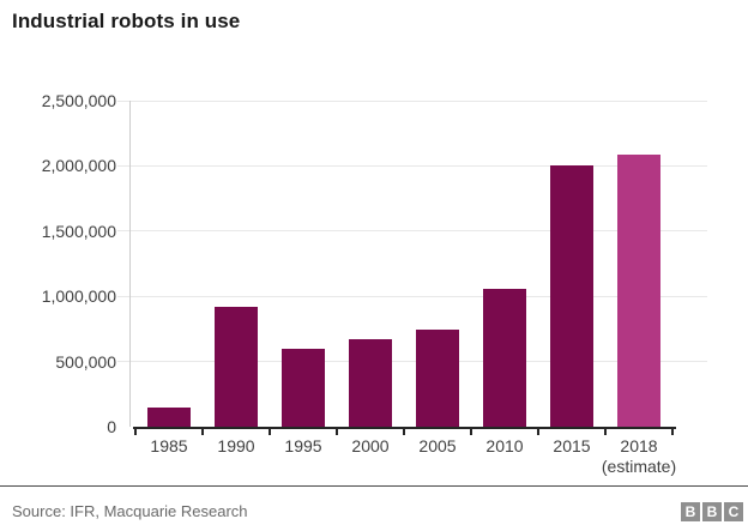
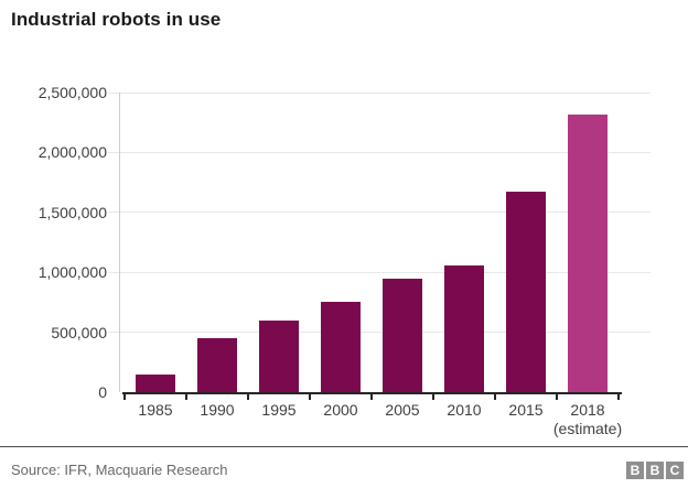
1990: 920000 -> 450000
2000: 670000 -> 750000
2005: 740000 -> 950000
2015: 2000000 -> 1670000
2018: 2090000 -> 2320000
